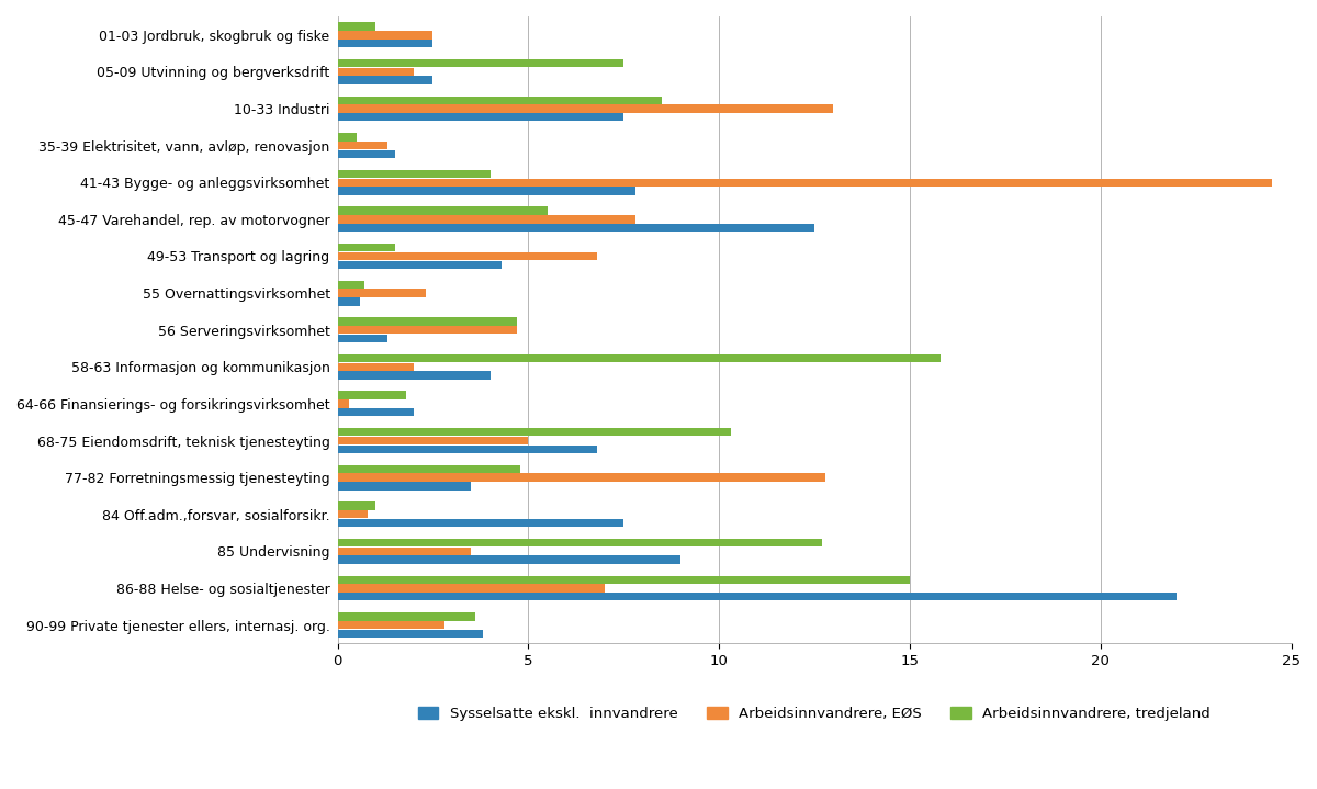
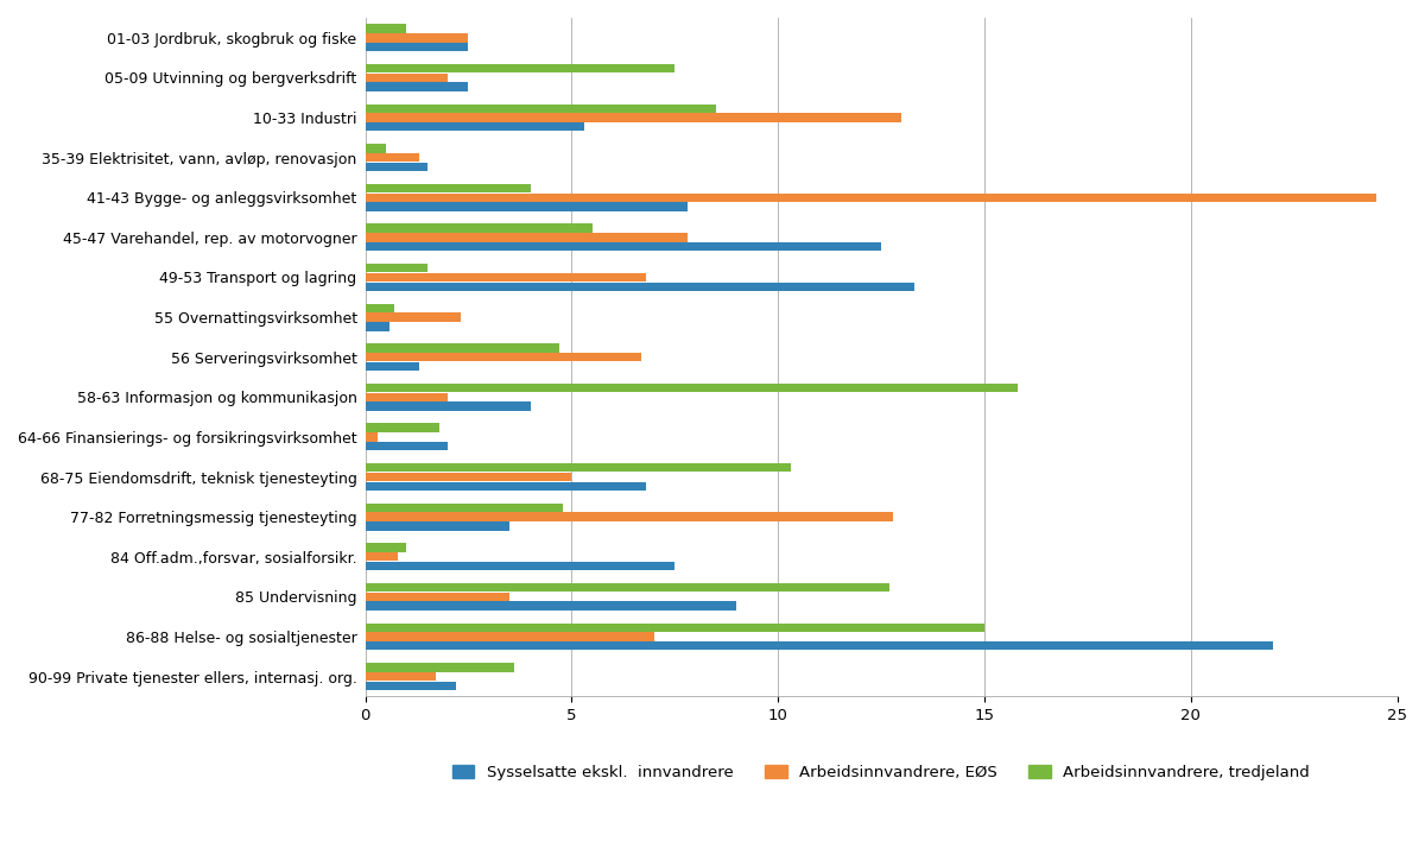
Sysselsatte ekskl. innvandrere/10-33 Industri: 7.5 -> 5.3
Sysselsatte ekskl. innvandrere/49-53 Transport og lagring: 4.3 -> 13.3
Arbeidsinnvandrere, EØS/56 Serveringsvirksomhet: 4.7 -> 6.7
Arbeidsinnvandrere, EØS/90-99 Private tjenester ellers, internasj. org.: 2.8 -> 1.7
Sysselsatte ekskl. innvandrere/90-99 Private tjenester ellers, internasj. org.: 3.8 -> 2.2
